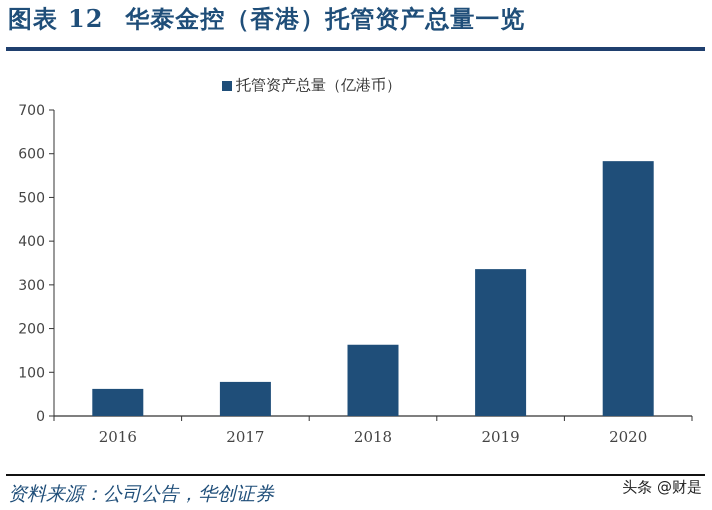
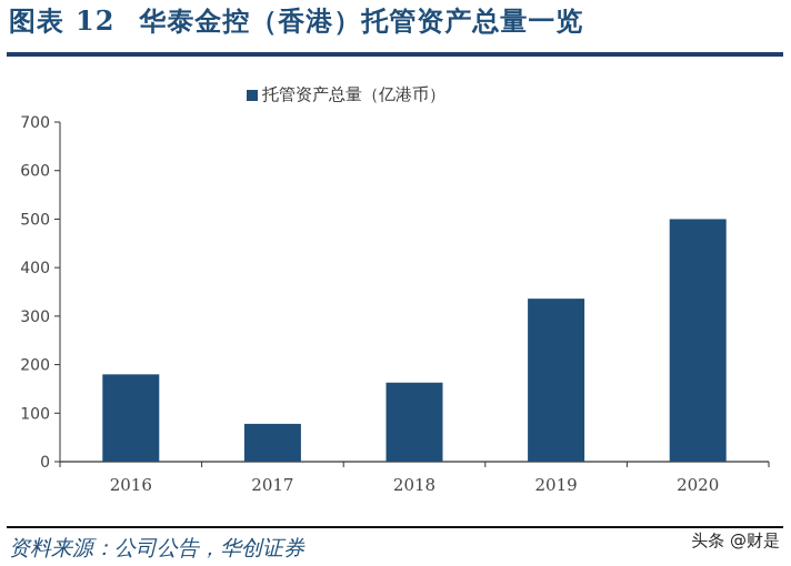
2016: 60 -> 180
2020: 580 -> 500
